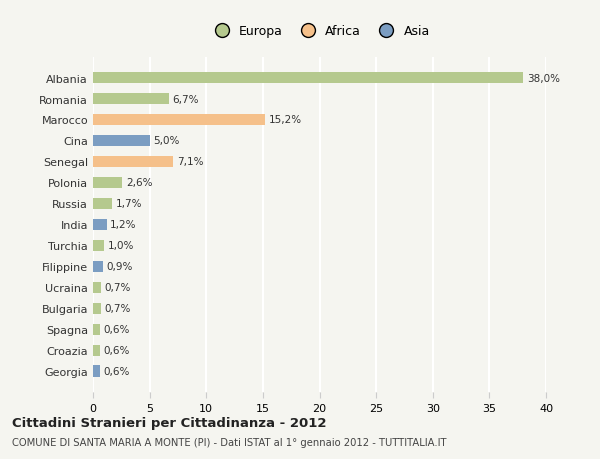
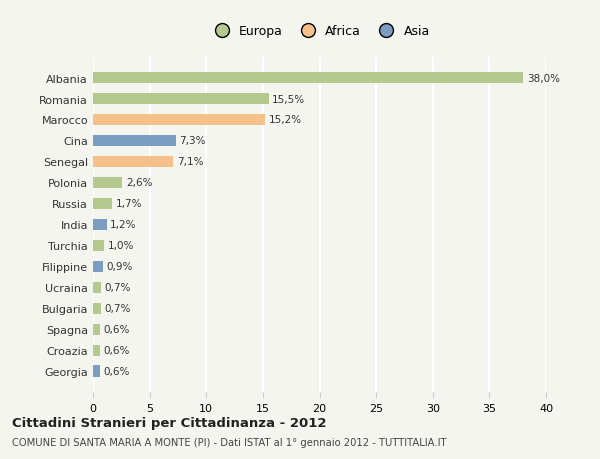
Romania: 6,7% -> 15,5%
Cina: 5,0% -> 7,3%
